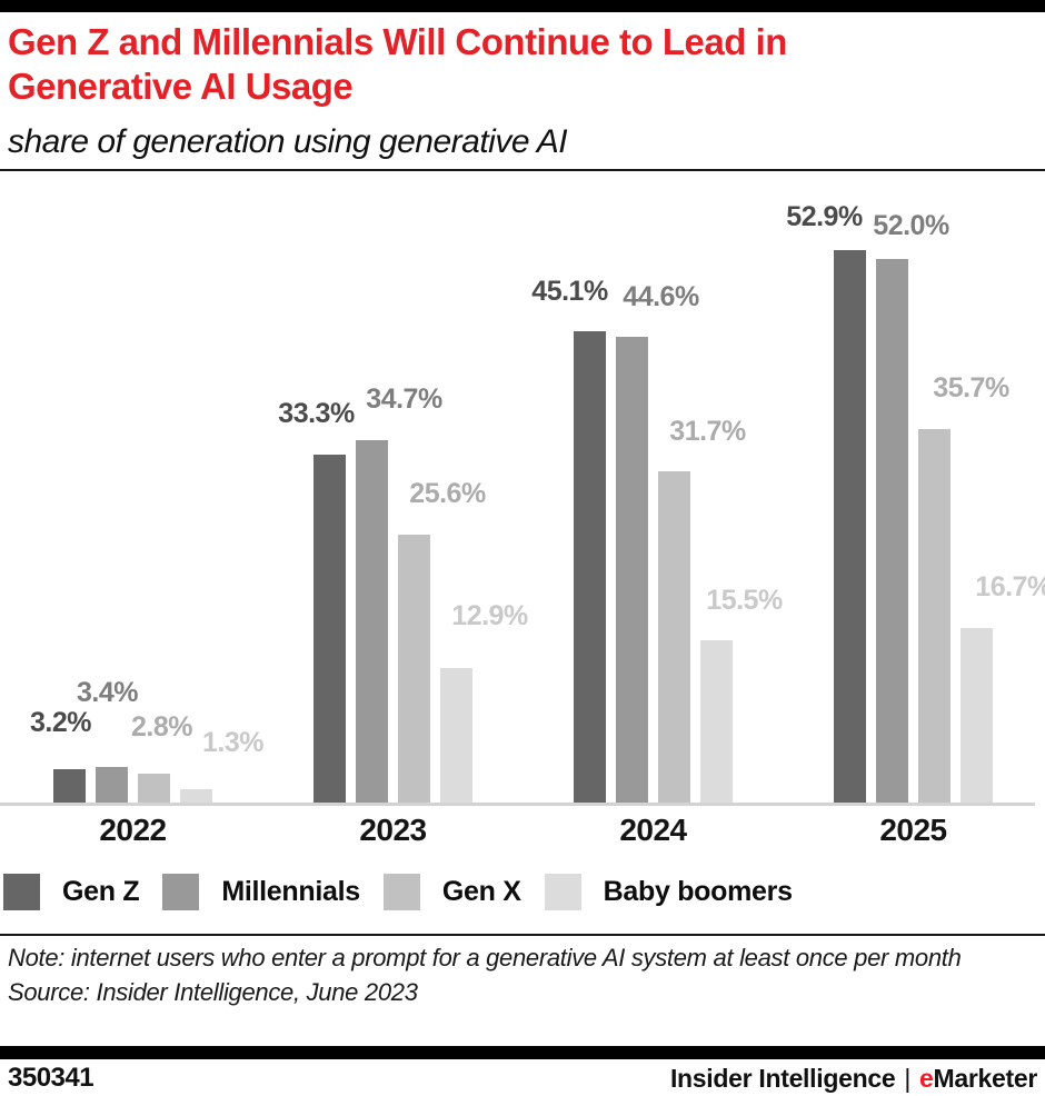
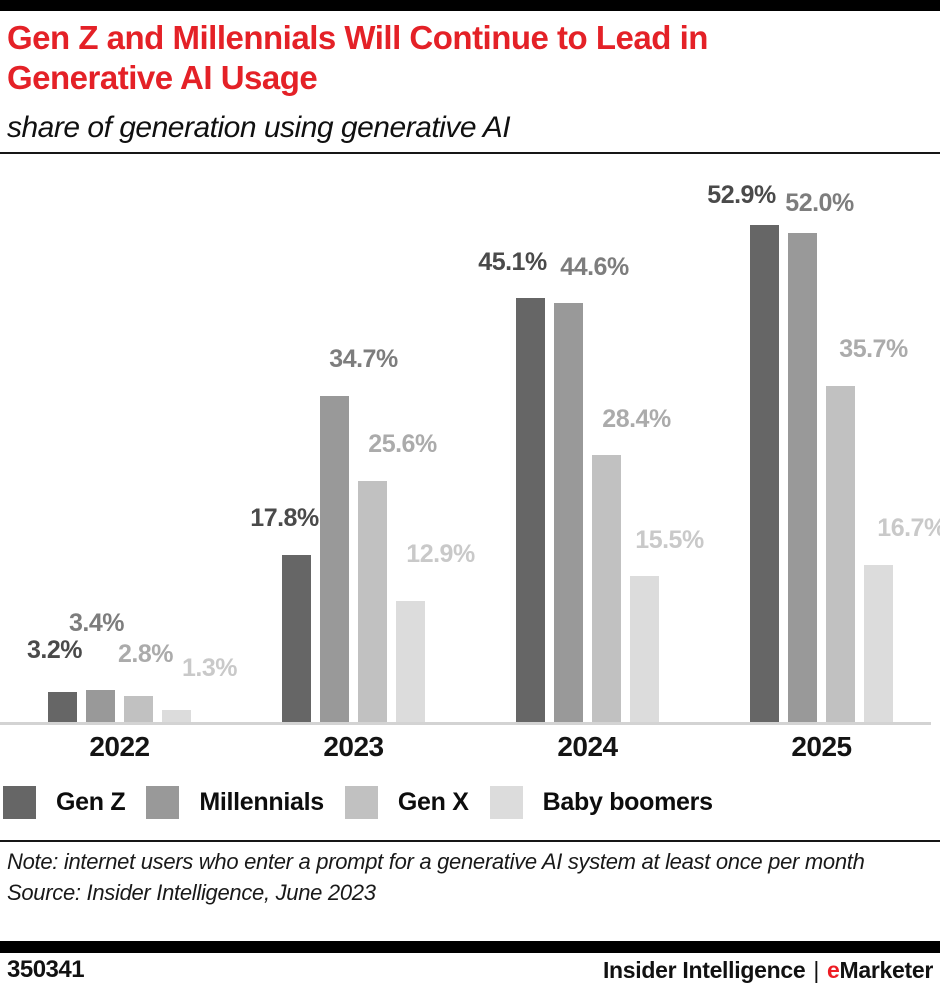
Gen Z/2023: 33.3% -> 17.8%
Gen X/2024: 31.7% -> 28.4%
